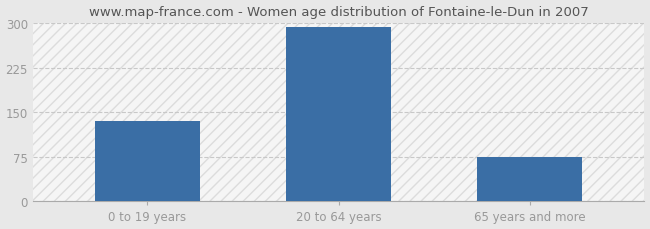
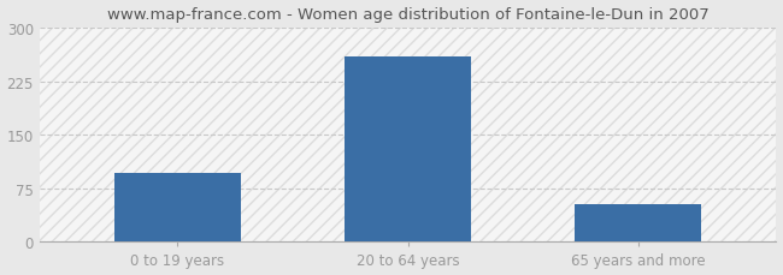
0 to 19 years: 135 -> 96
20 to 64 years: 293 -> 260
65 years and more: 75 -> 52
